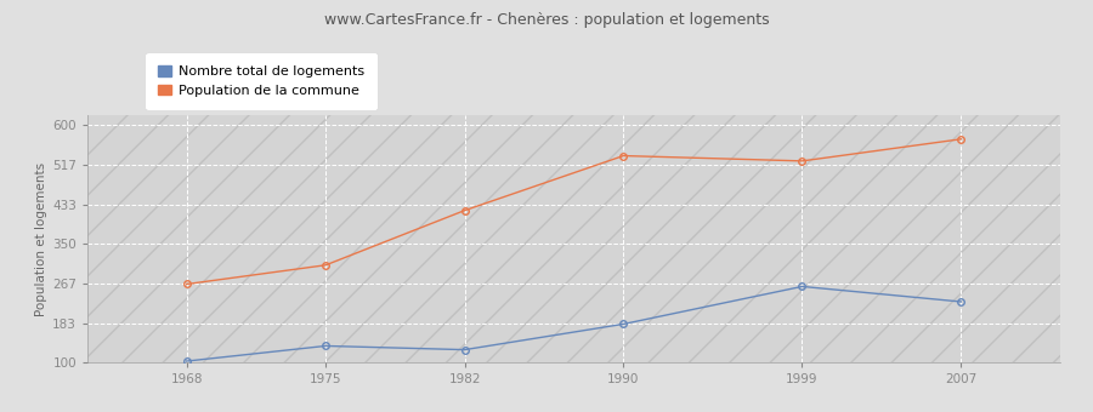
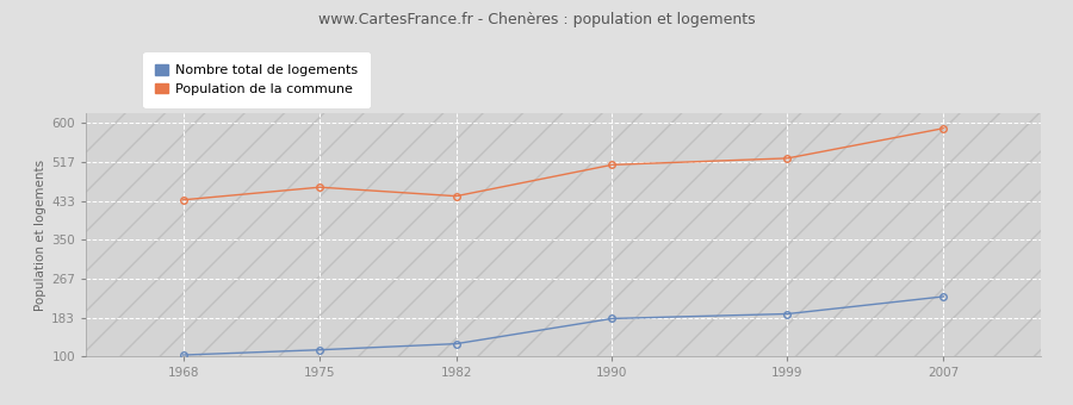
Population de la commune/1968: 265 -> 435
Nombre total de logements/1975: 135 -> 114
Population de la commune/1975: 305 -> 462
Population de la commune/1982: 420 -> 443
Population de la commune/1990: 535 -> 510
Nombre total de logements/1999: 260 -> 191
Population de la commune/2007: 570 -> 588
